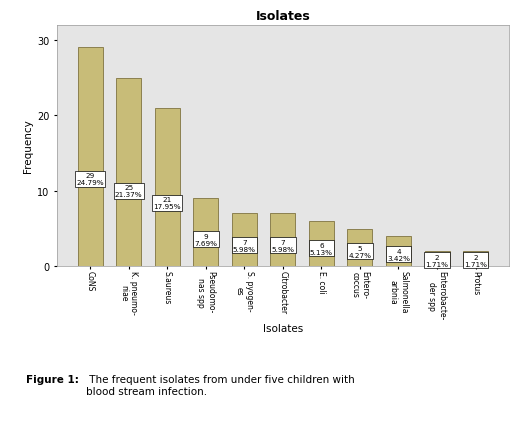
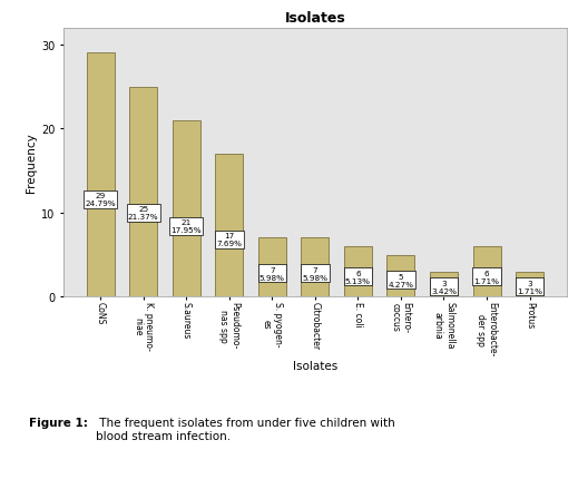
Pseudomo- nas spp: 9 -> 17
Salmonella arbnia: 4 -> 3
Enterobacte- der spp: 2 -> 6
Protus: 2 -> 3
